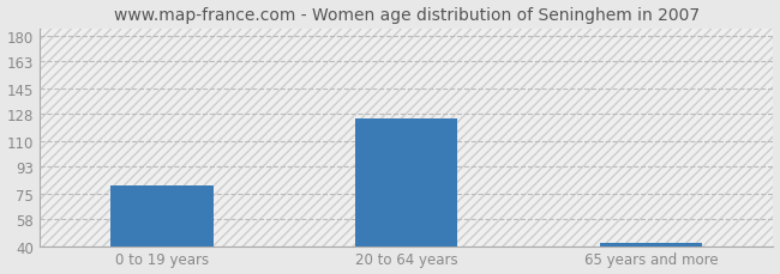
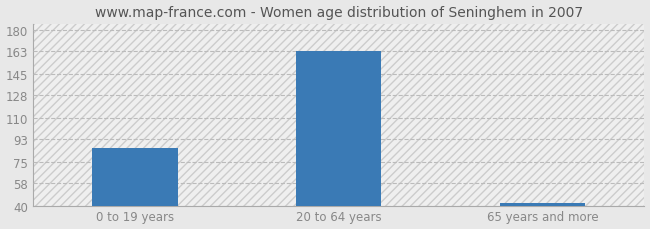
0 to 19 years: 80 -> 86
20 to 64 years: 125 -> 163
